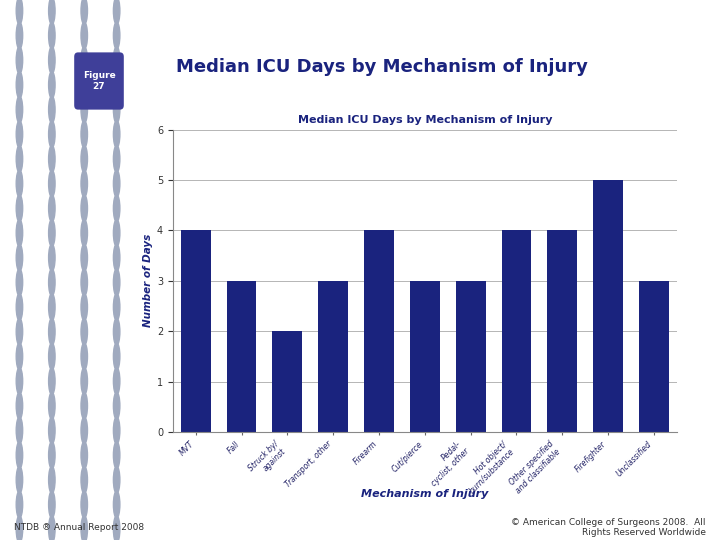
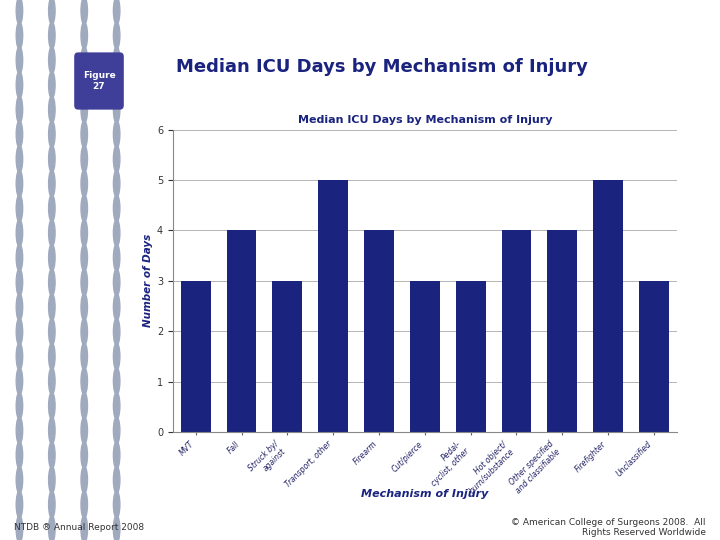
MVT: 4 -> 3
Fall: 3 -> 4
Struck by/ against: 2 -> 3
Transport, other: 3 -> 5
